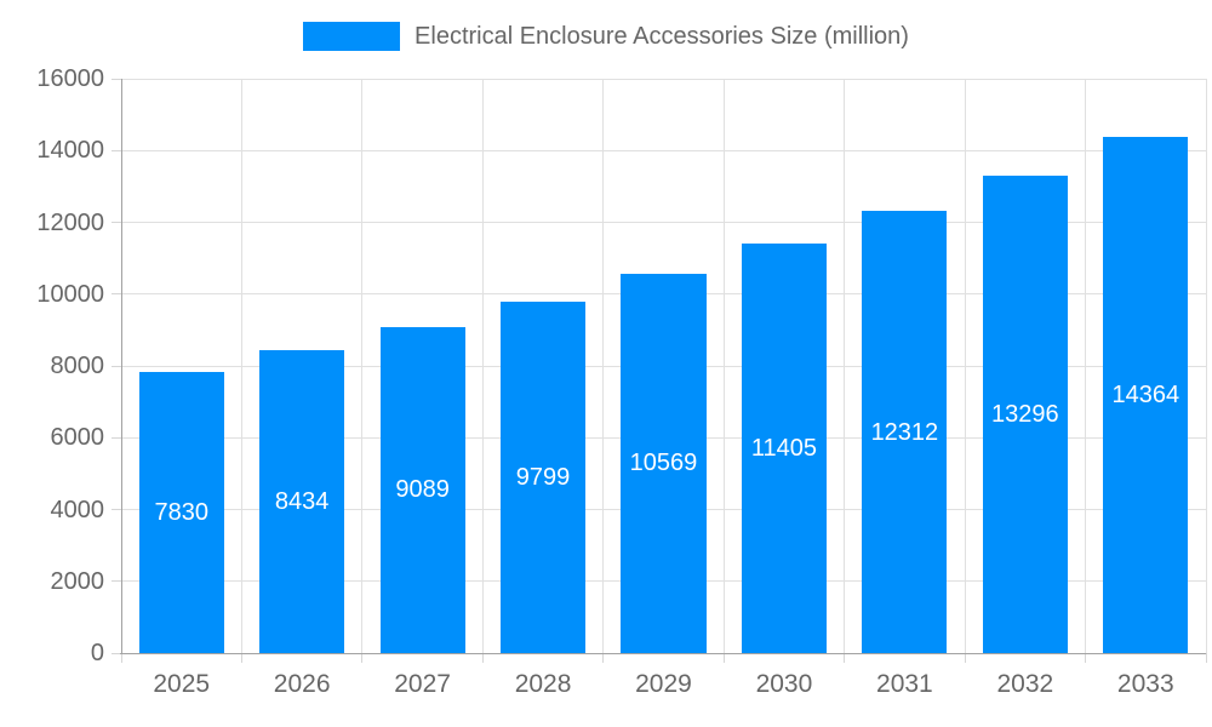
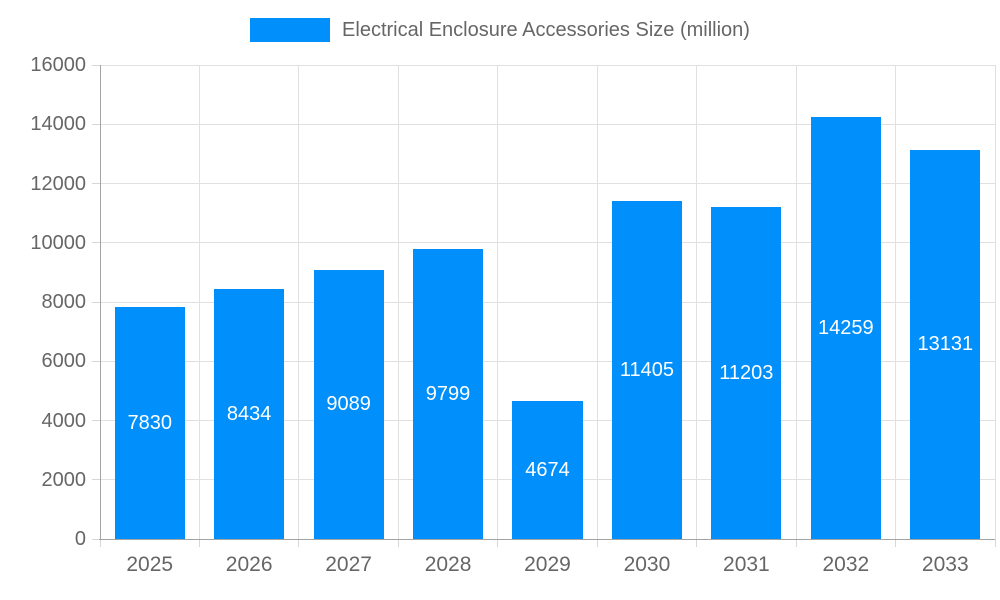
2029: 10569 -> 4674
2031: 12312 -> 11203
2032: 13296 -> 14259
2033: 14364 -> 13131
